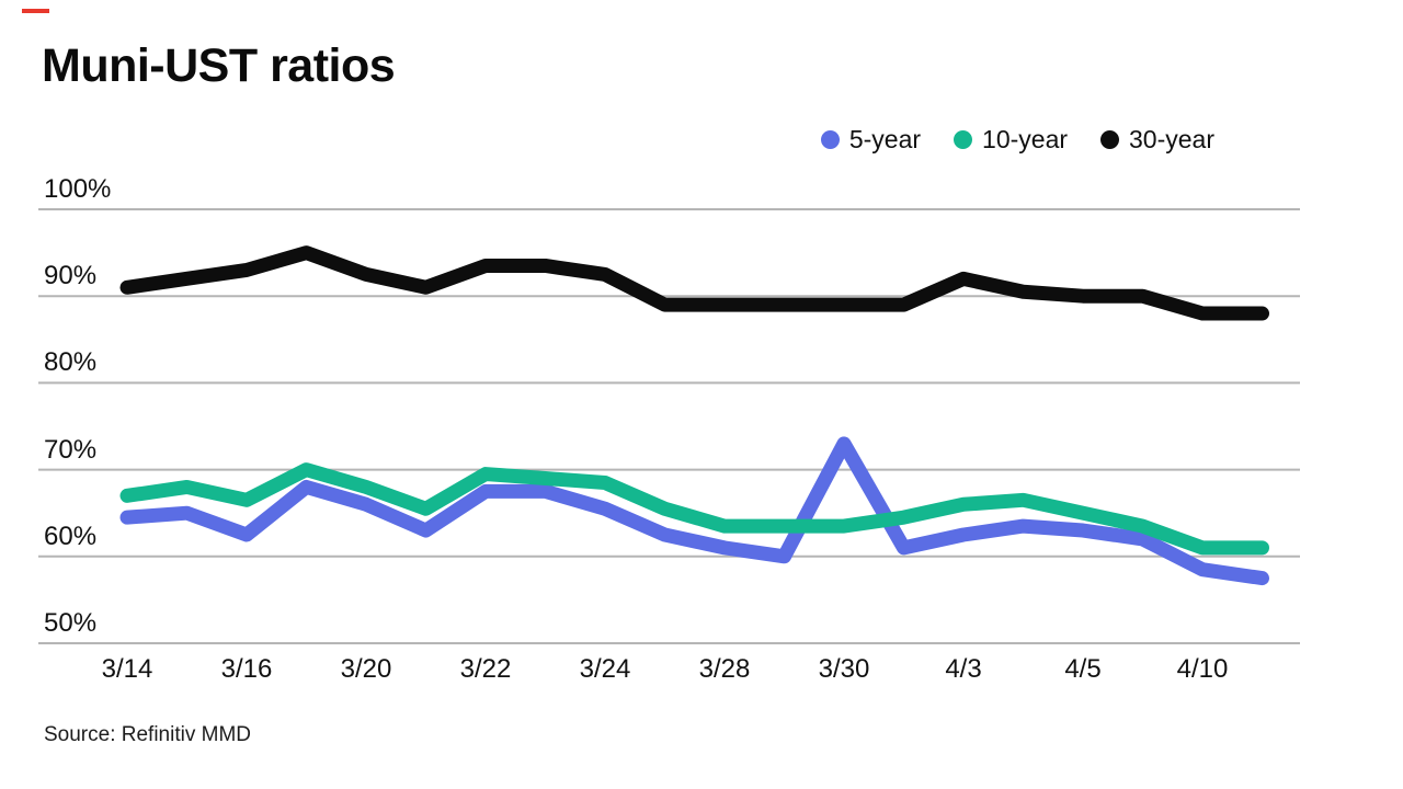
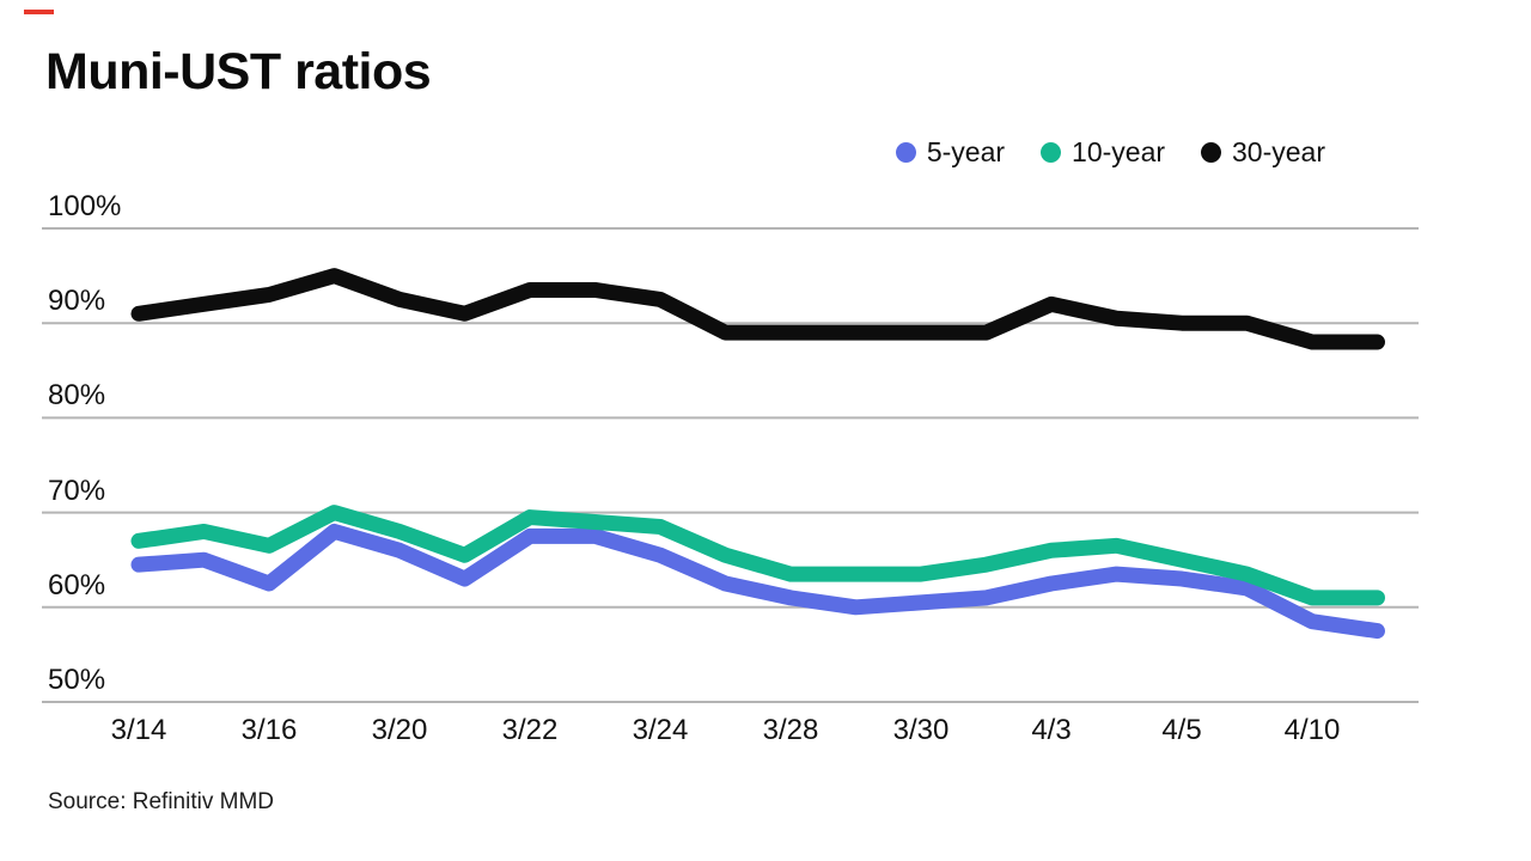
5-year/3/30: 73% -> 60%
